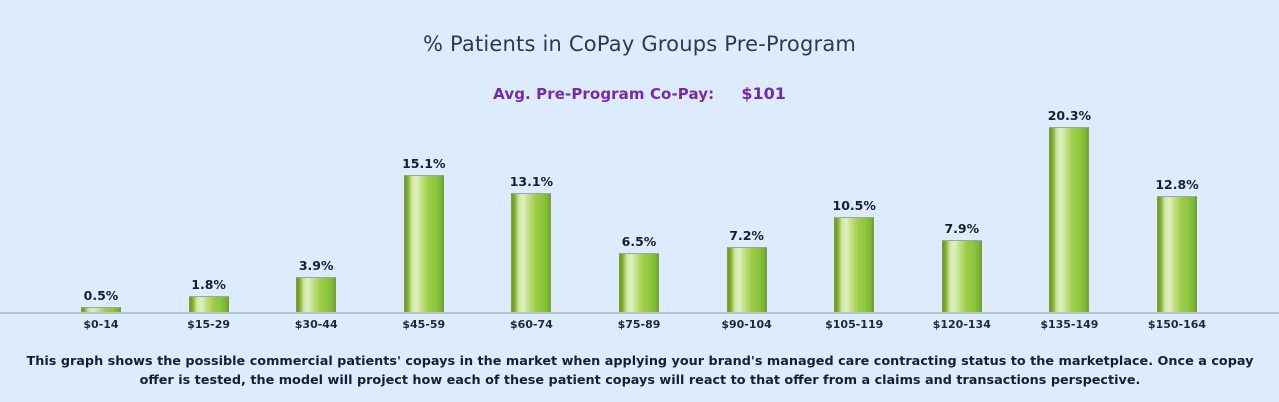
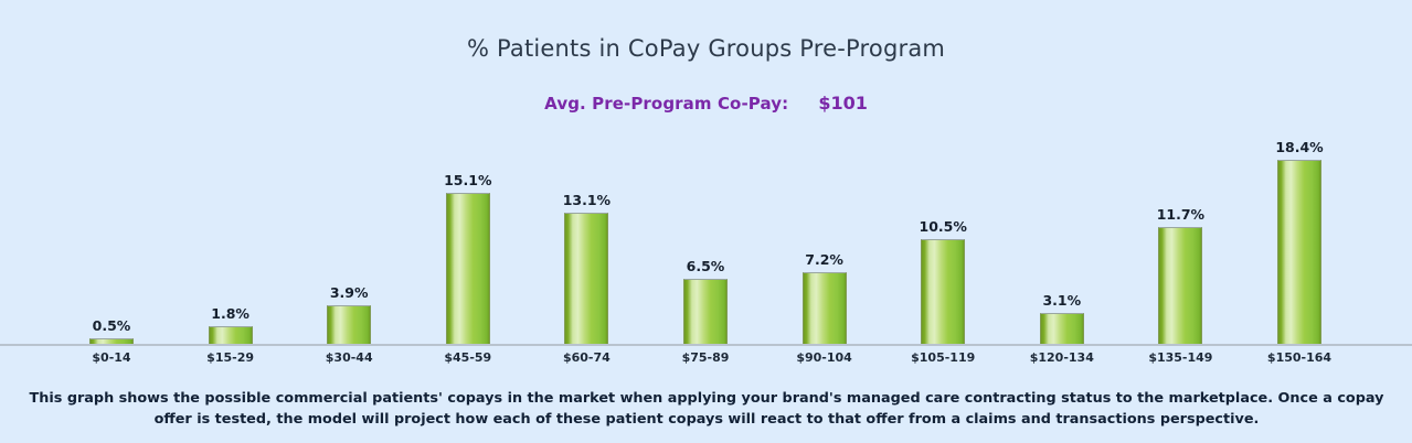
$120-134: 7.9% -> 3.1%
$135-149: 20.3% -> 11.7%
$150-164: 12.8% -> 18.4%
